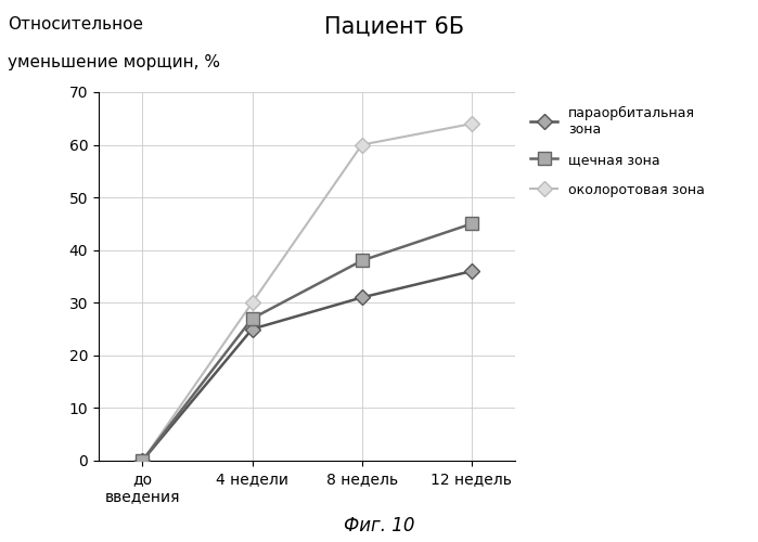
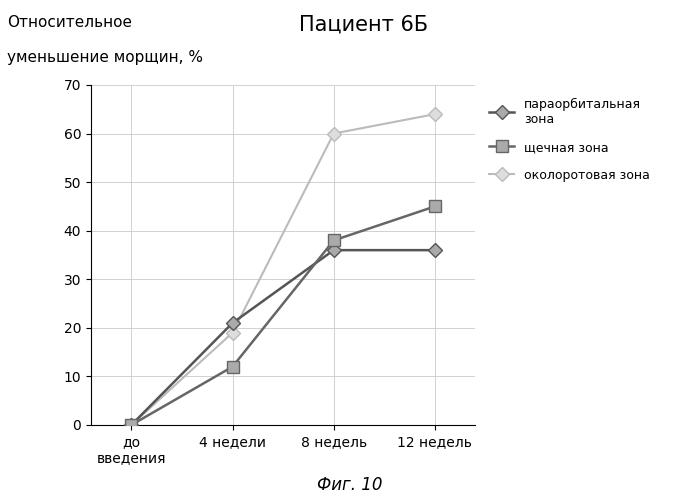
параорбитальная зона/4 недели: 25 -> 21
щечная зона/4 недели: 27 -> 12
околоротовая зона/4 недели: 30 -> 19
параорбитальная зона/8 недель: 31 -> 36
